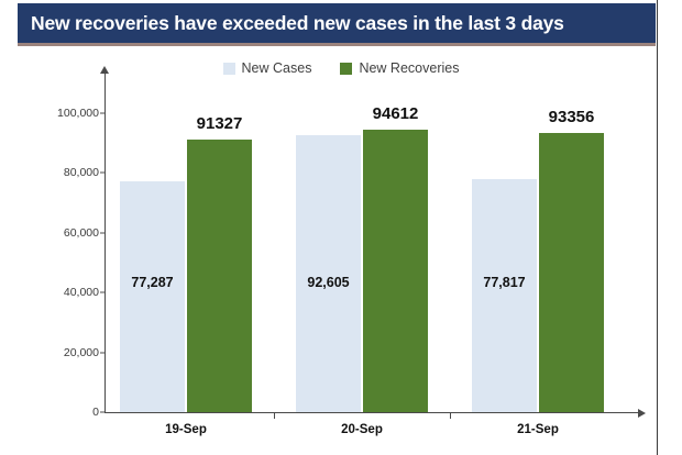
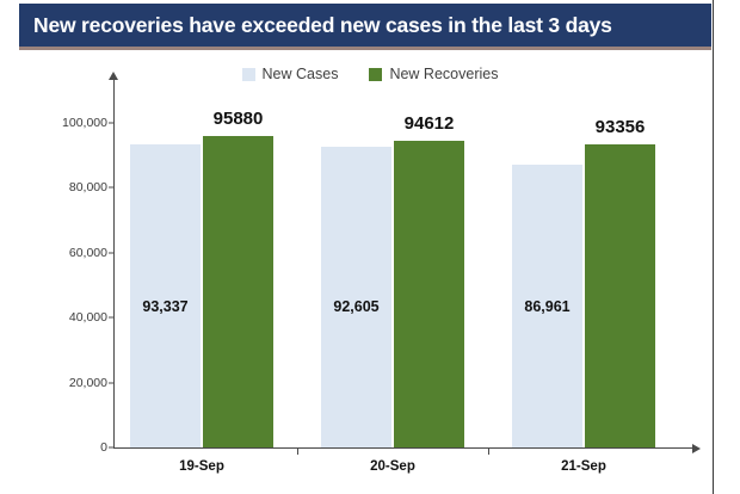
New Cases/19-Sep: 77,287 -> 93,337
New Recoveries/19-Sep: 91327 -> 95880
New Cases/21-Sep: 77,817 -> 86,961
